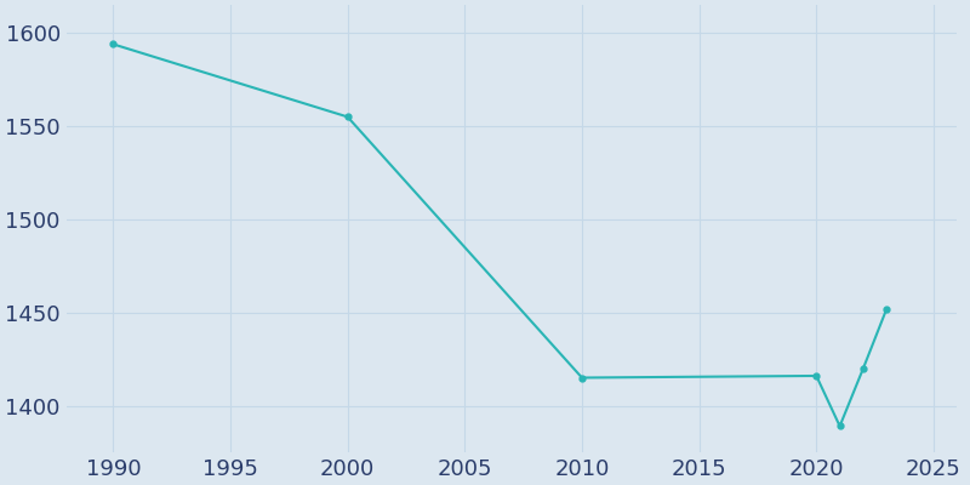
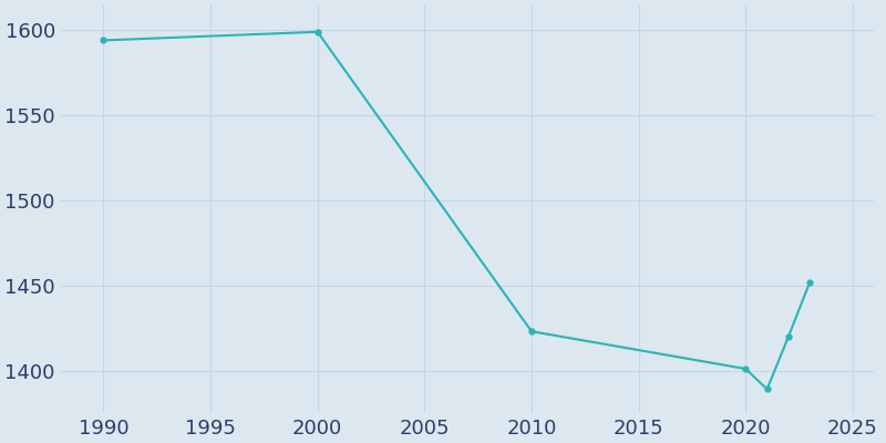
2000: 1555 -> 1599
2010: 1415 -> 1423
2020: 1416 -> 1401
